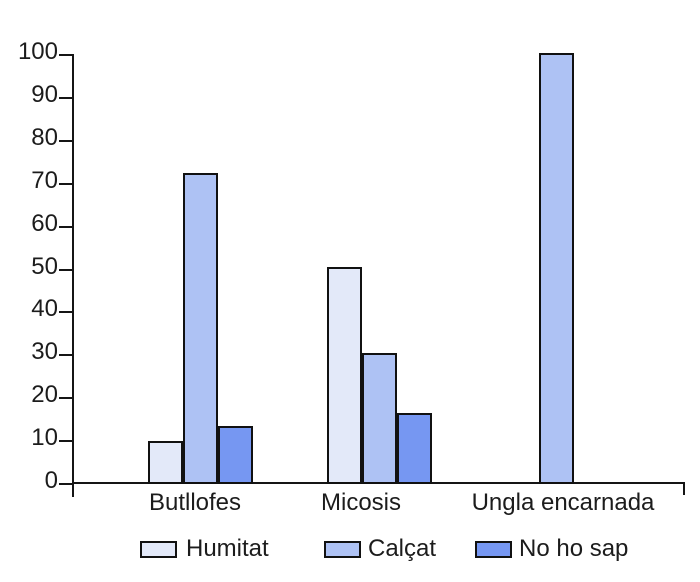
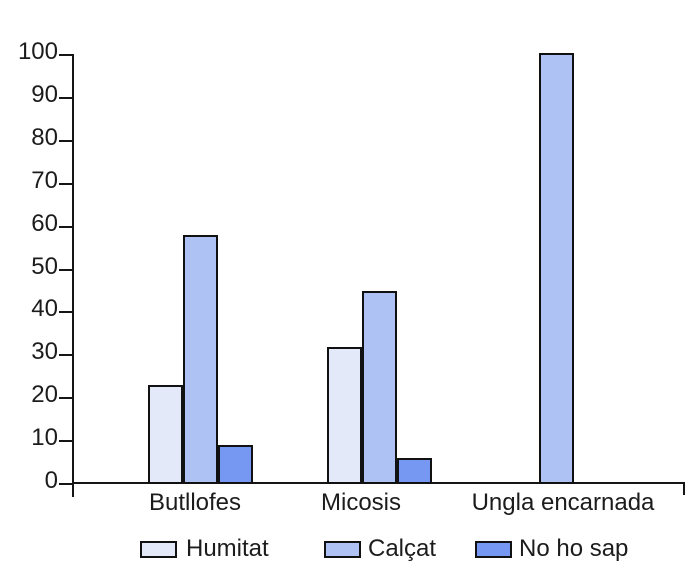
Humitat/Butllofes: 10 -> 23
Calçat/Butllofes: 72 -> 58
No ho sap/Butllofes: 14 -> 9
Humitat/Micosis: 50 -> 32
Calçat/Micosis: 30 -> 45
No ho sap/Micosis: 16 -> 6
